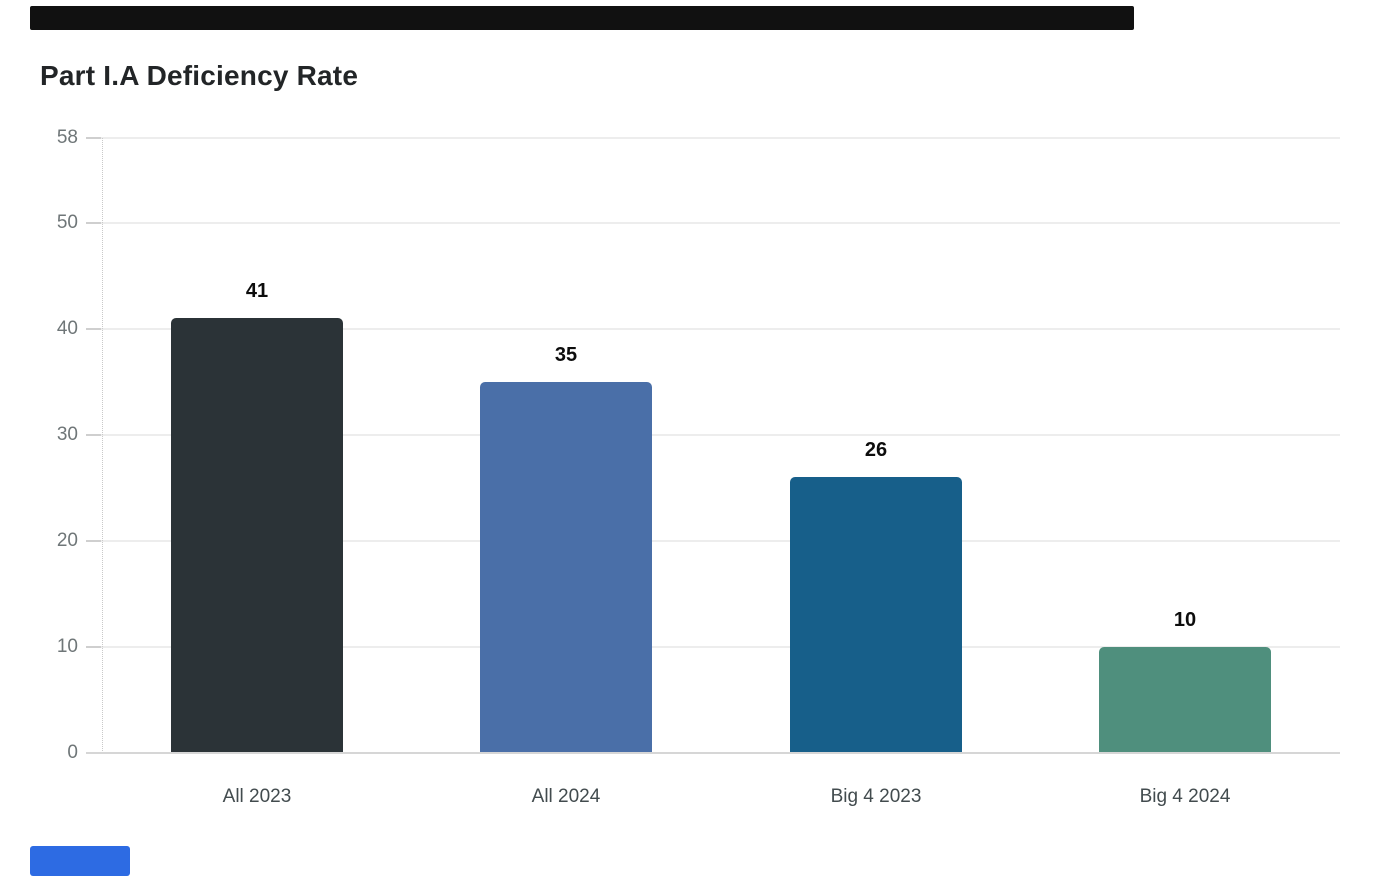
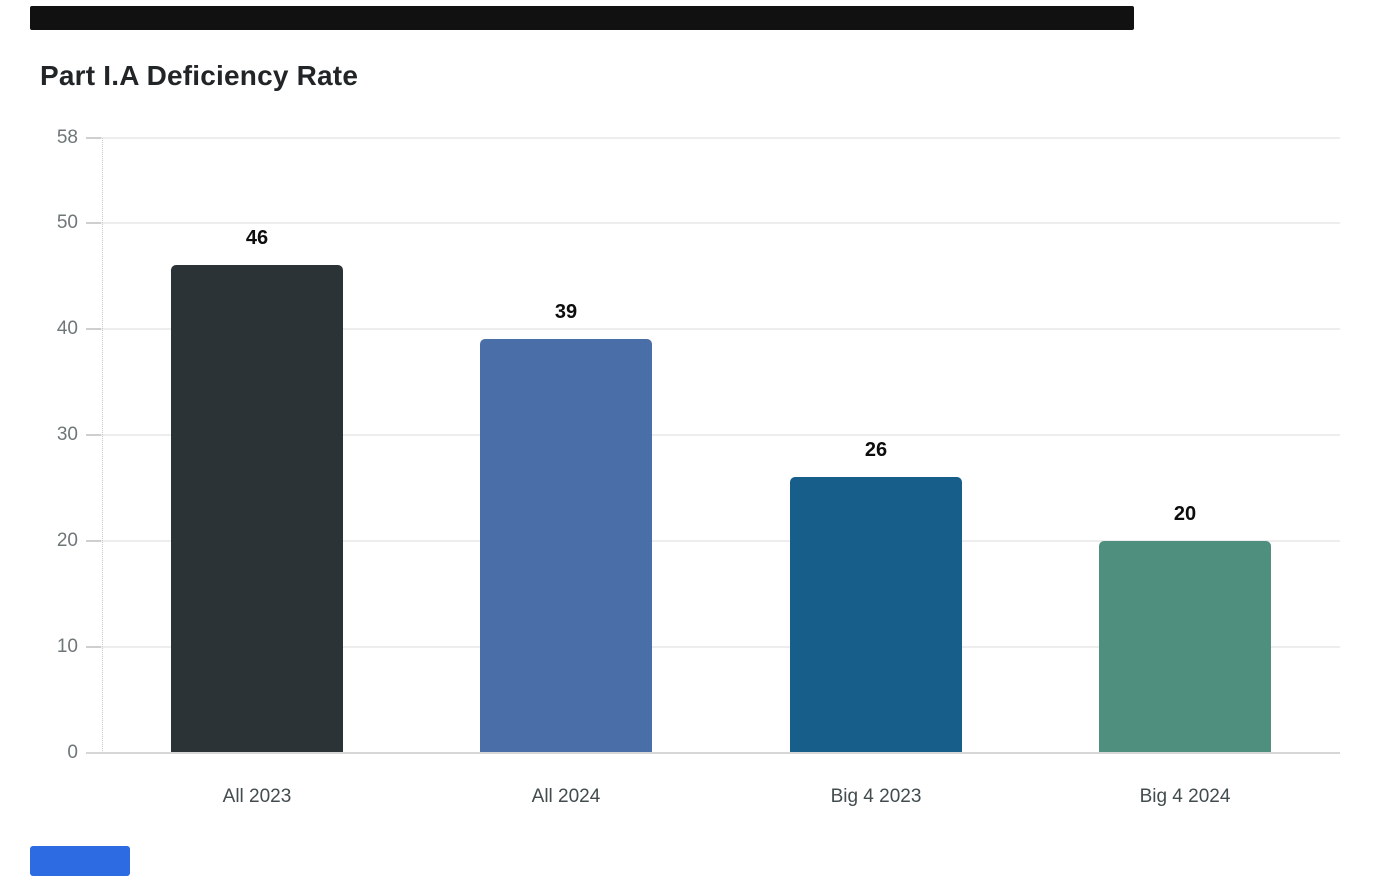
All 2023: 41 -> 46
All 2024: 35 -> 39
Big 4 2024: 10 -> 20
